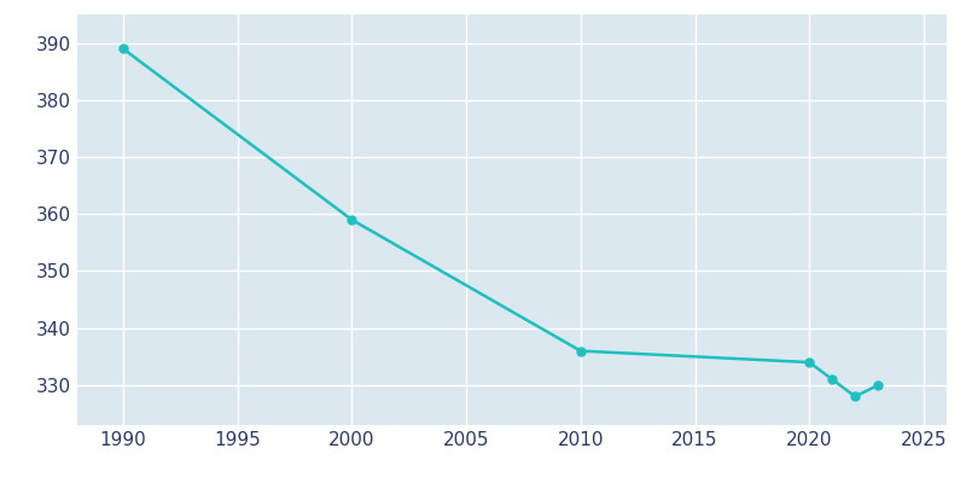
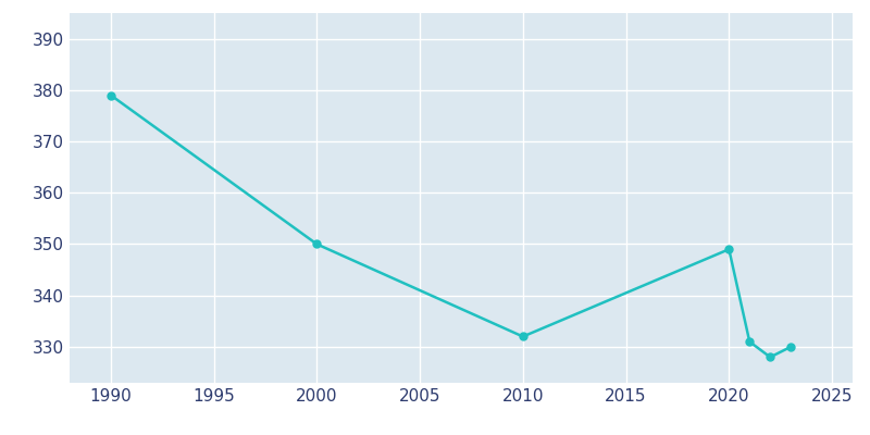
1990: 389 -> 379
2000: 359 -> 350
2010: 336 -> 332
2020: 334 -> 349
